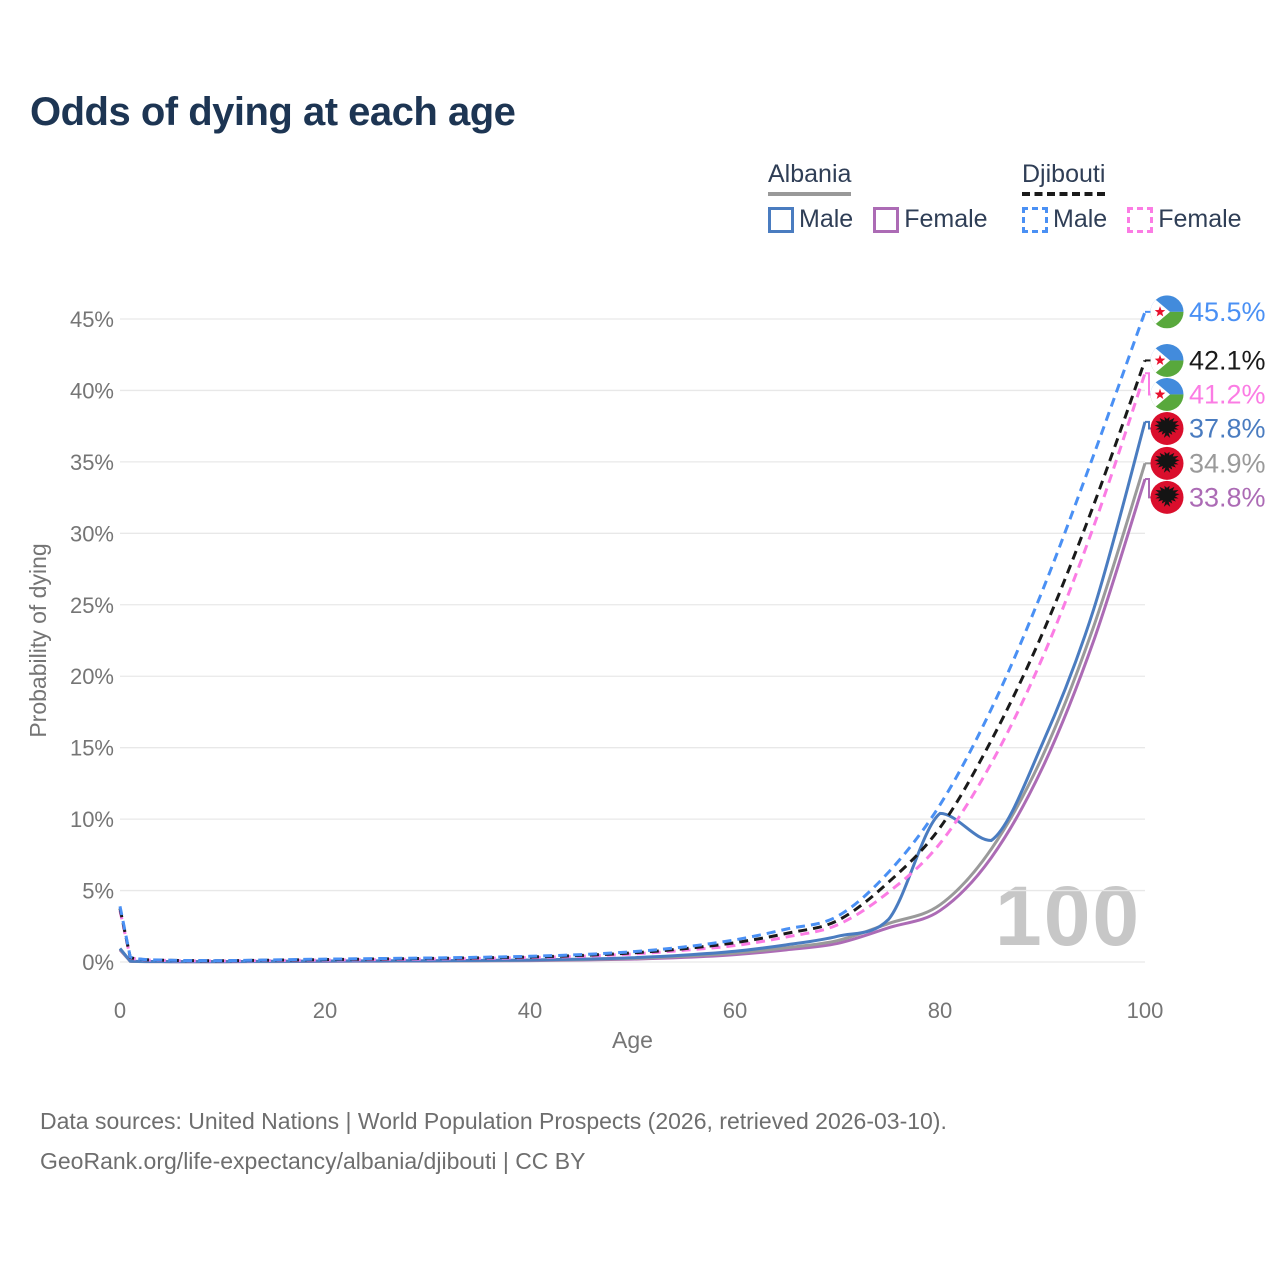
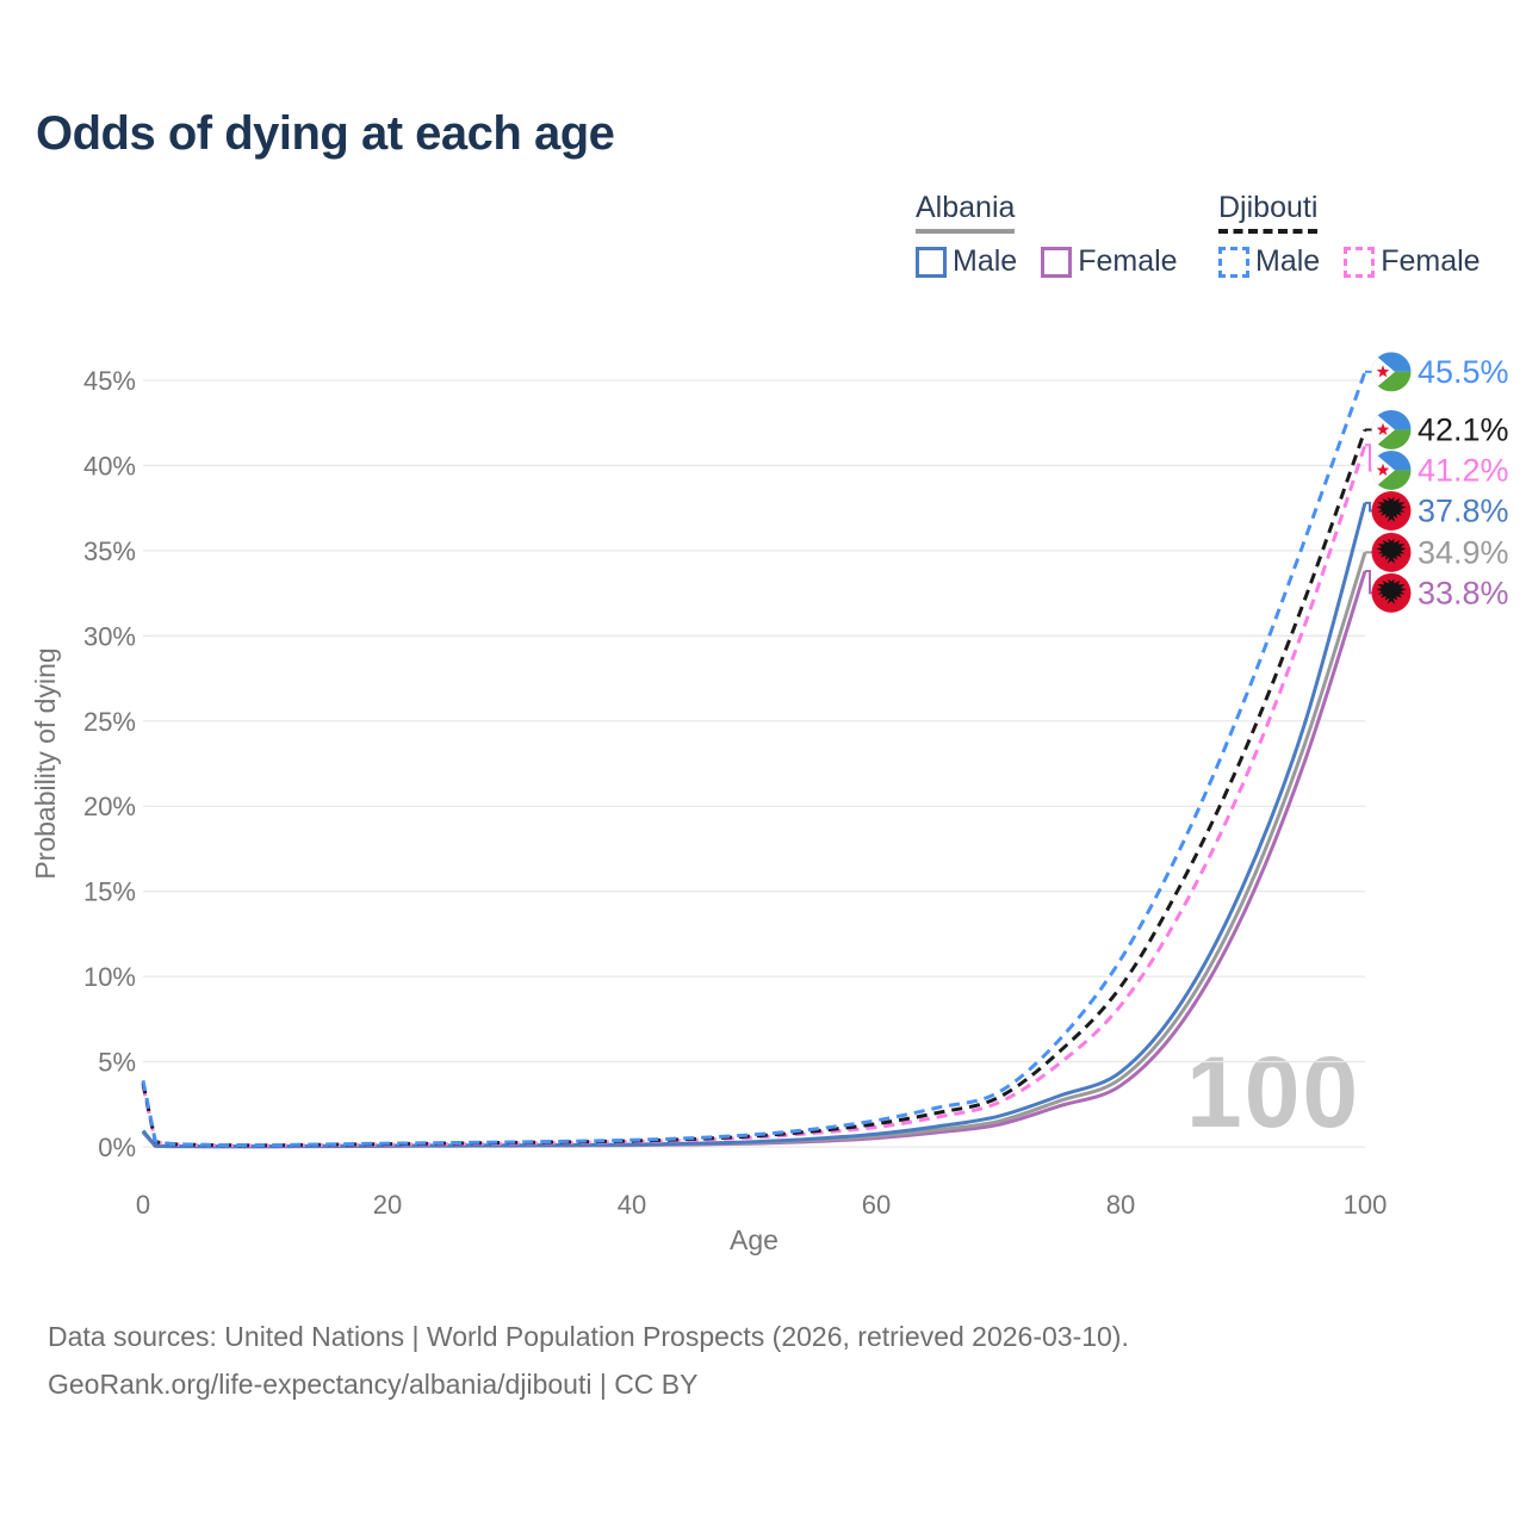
Albania Male/80: 10.4% -> 4.4%
